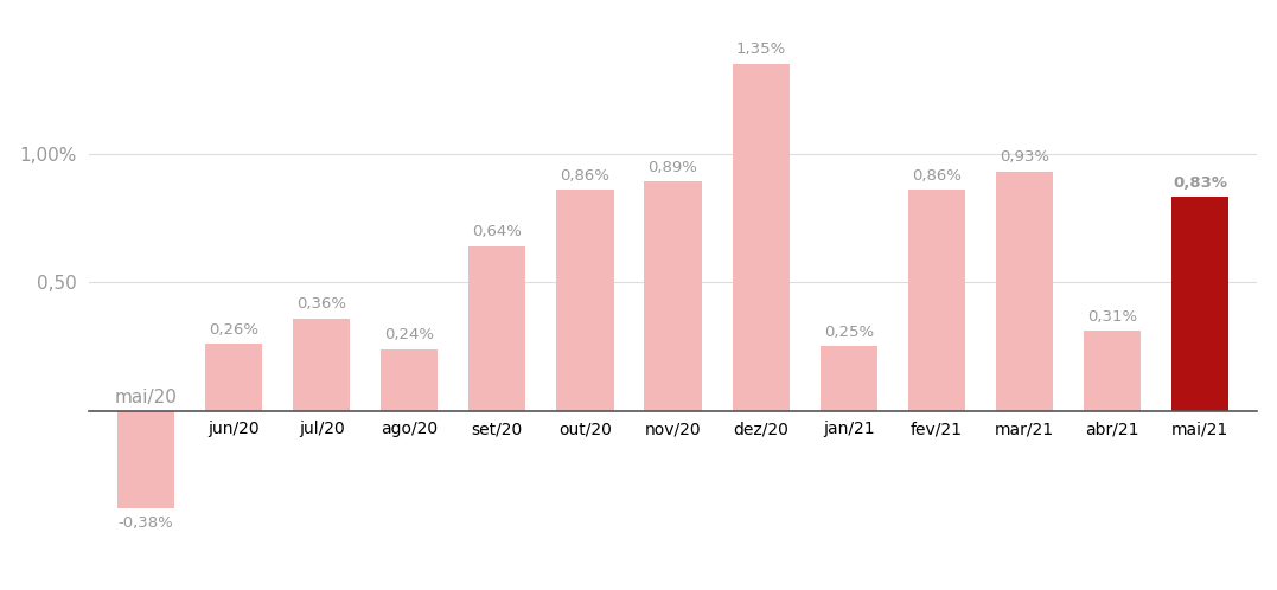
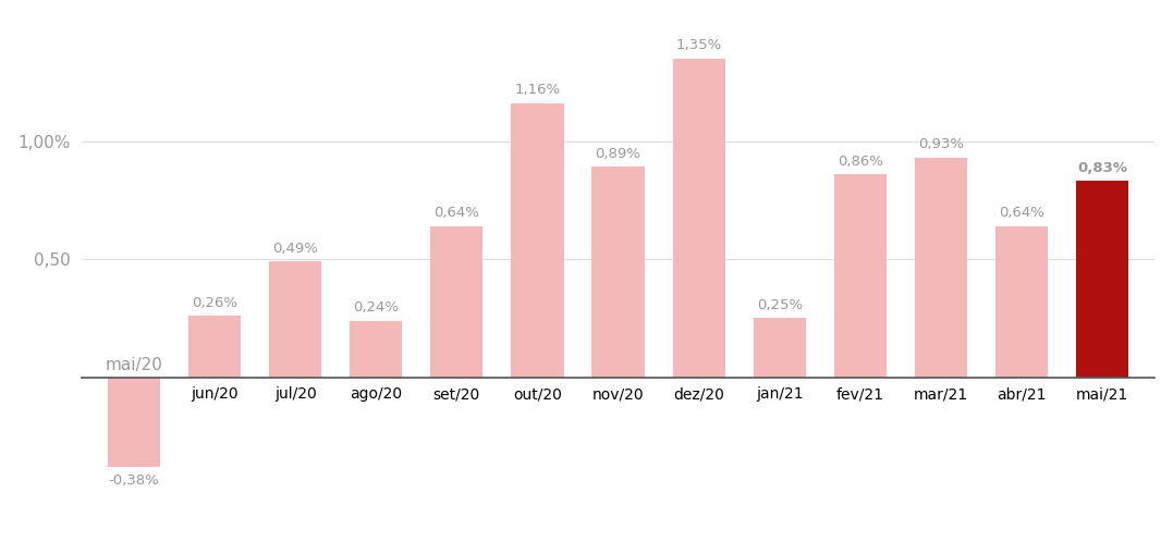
jul/20: 0,36% -> 0,49%
out/20: 0,86% -> 1,16%
abr/21: 0,31% -> 0,64%
